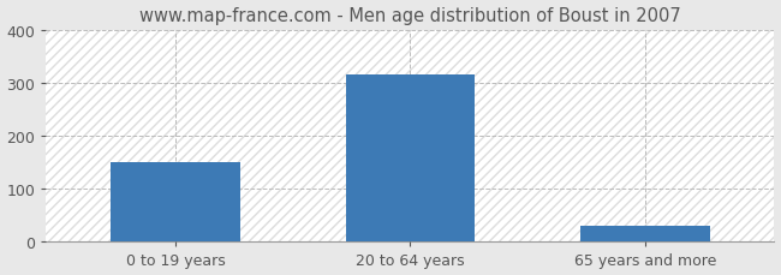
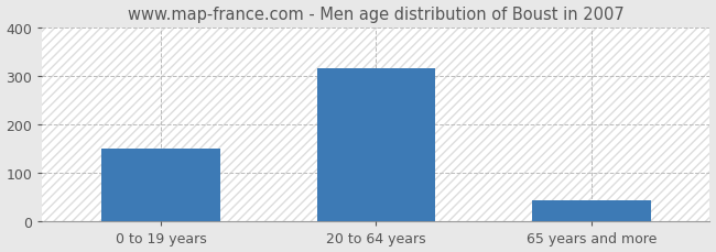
65 years and more: 30 -> 45
